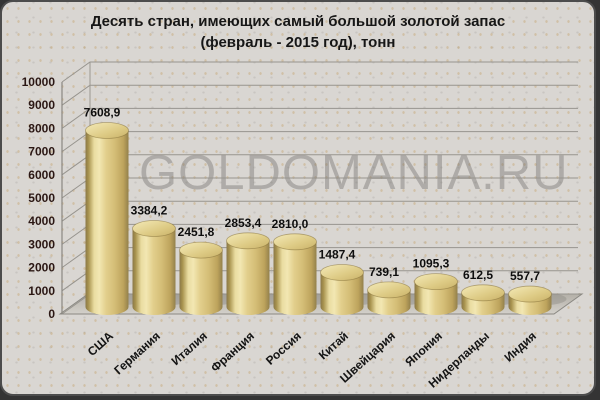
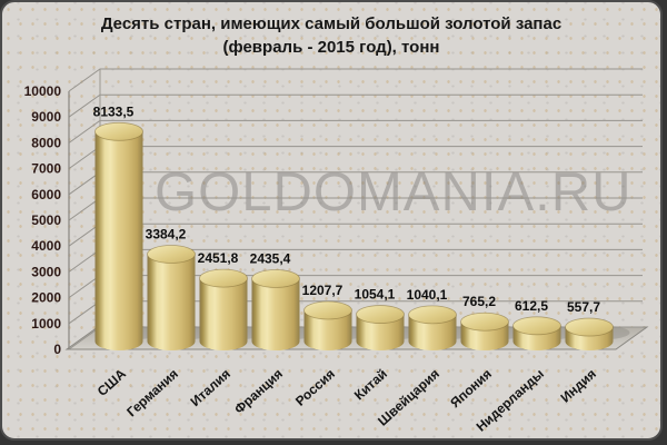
США: 7608,9 -> 8133,5
Франция: 2853,4 -> 2435,4
Россия: 2810,0 -> 1207,7
Китай: 1487,4 -> 1054,1
Швейцария: 739,1 -> 1040,1
Япония: 1095,3 -> 765,2
